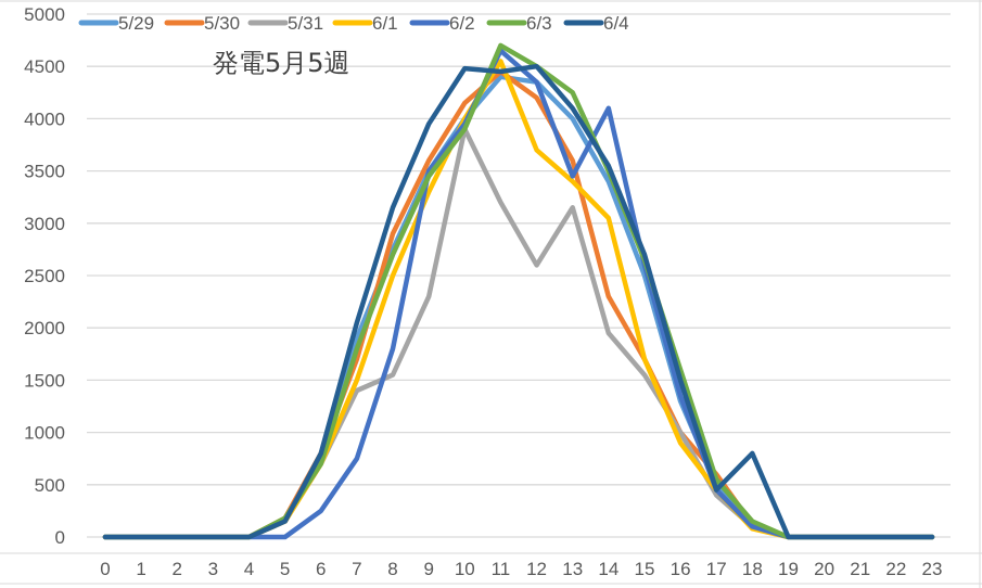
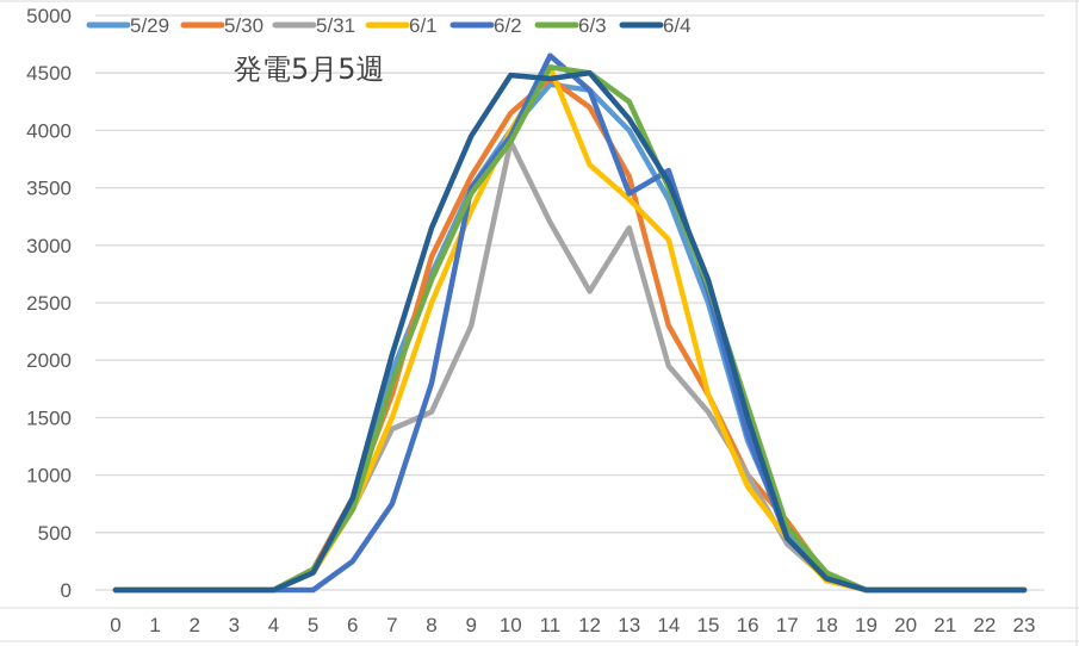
6/3/11: 4700 -> 4600
6/2/14: 4100 -> 3600
6/4/18: 800 -> 100
